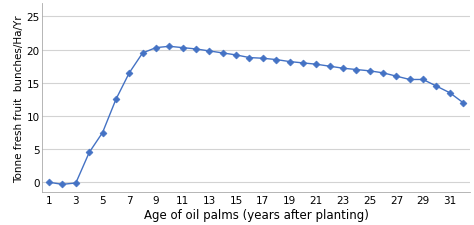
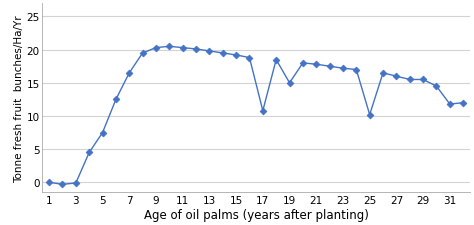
17: 18.7 -> 10.8
19: 18.2 -> 15.0
25: 16.8 -> 10.2
31: 13.5 -> 11.8
